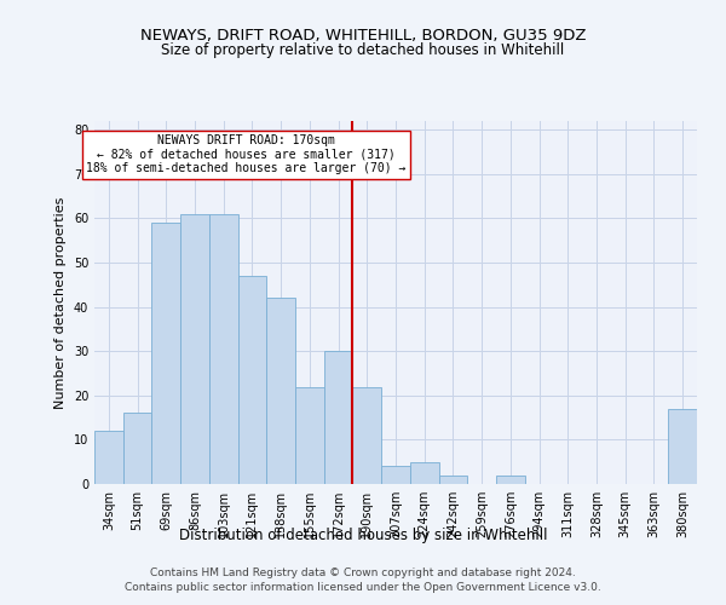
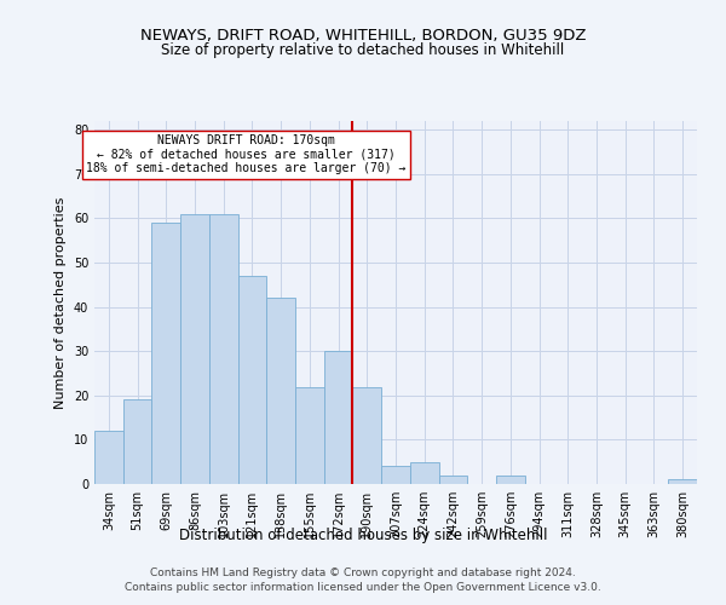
51sqm: 16 -> 19
380sqm: 17 -> 1
